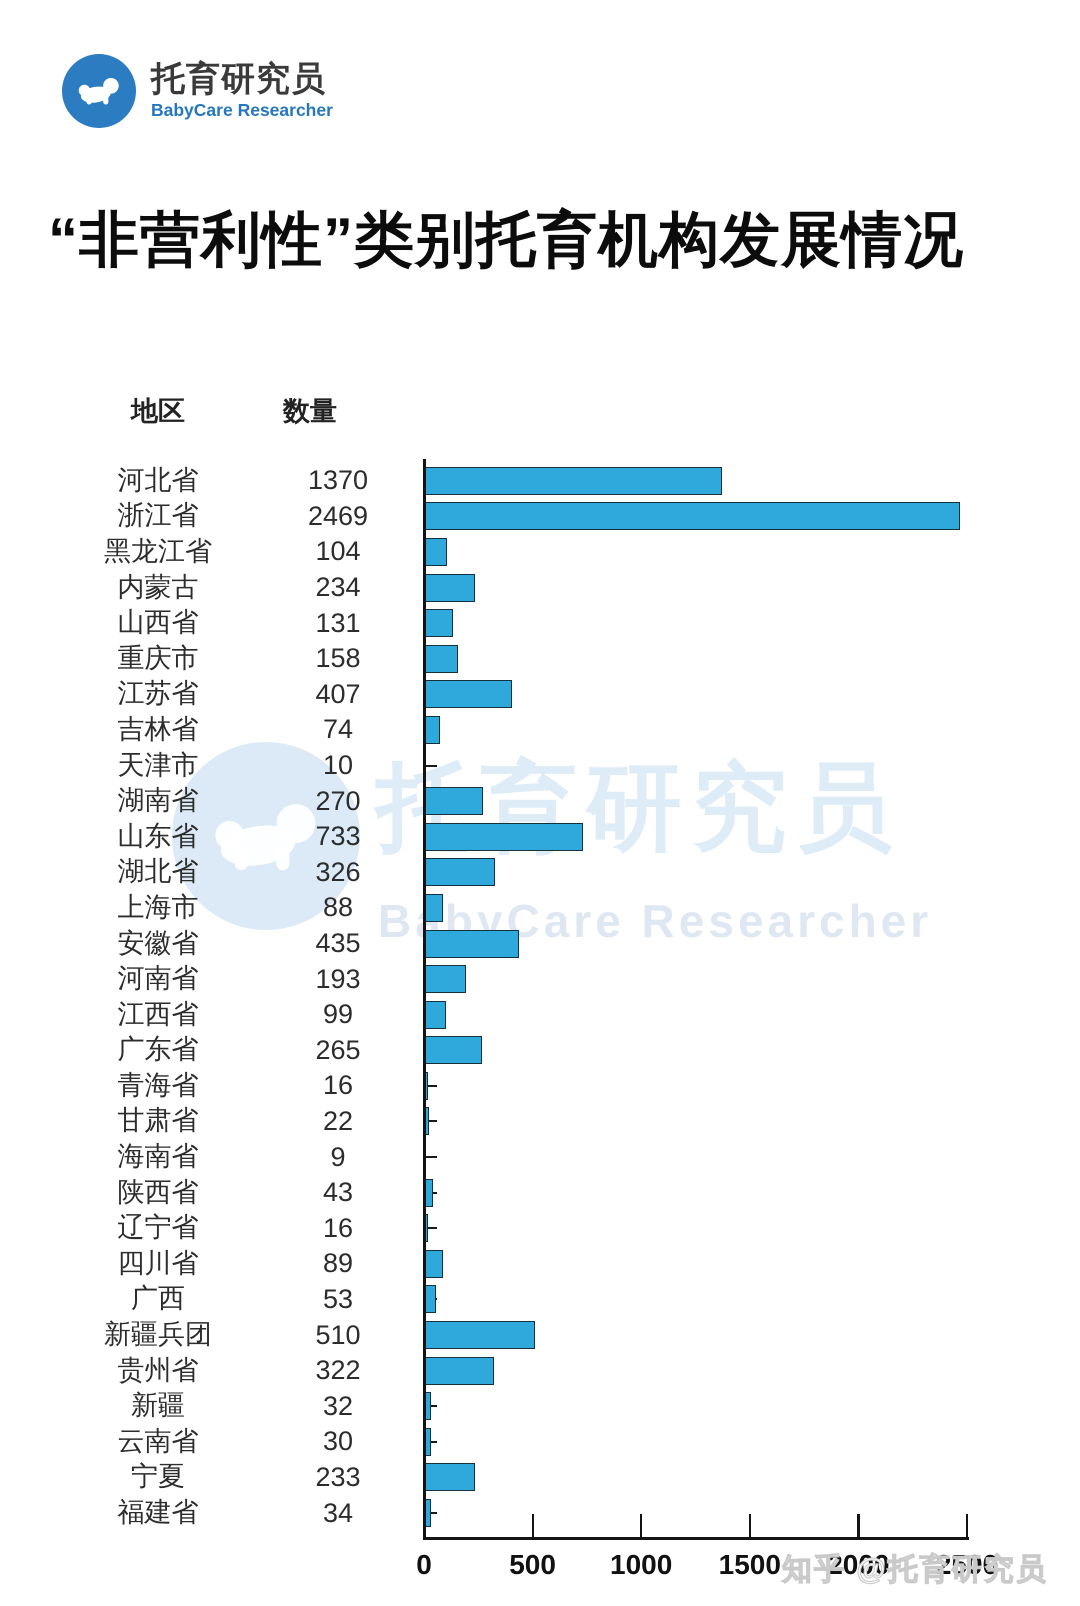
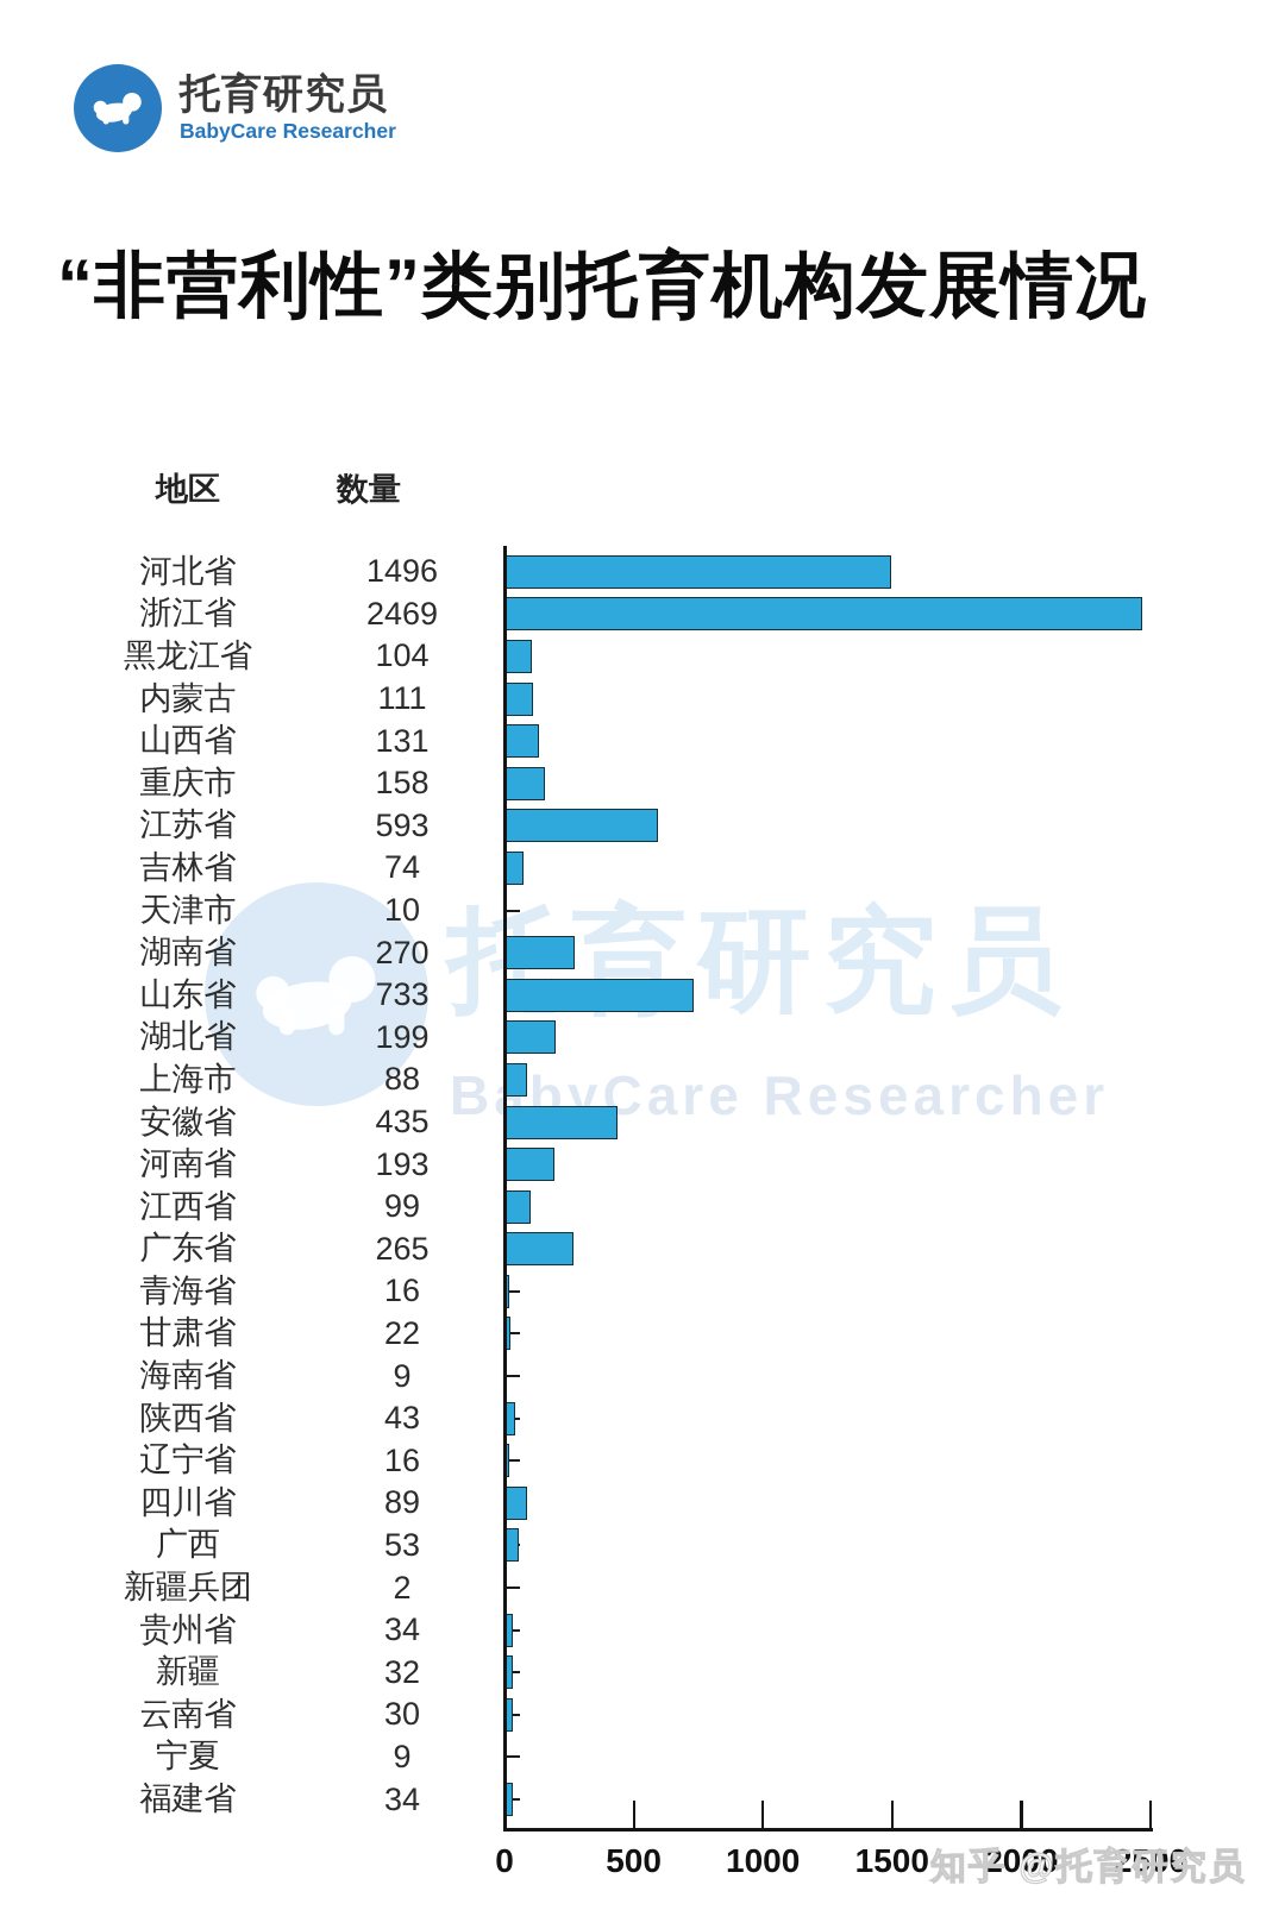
河北省: 1370 -> 1496
内蒙古: 234 -> 111
江苏省: 407 -> 593
湖北省: 326 -> 199
新疆兵团: 510 -> 2
贵州省: 322 -> 34
宁夏: 233 -> 9
